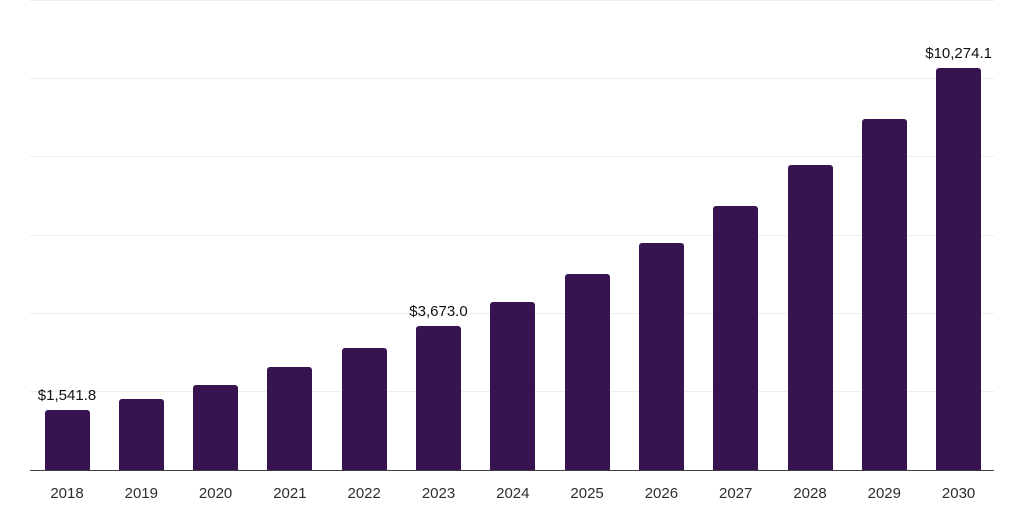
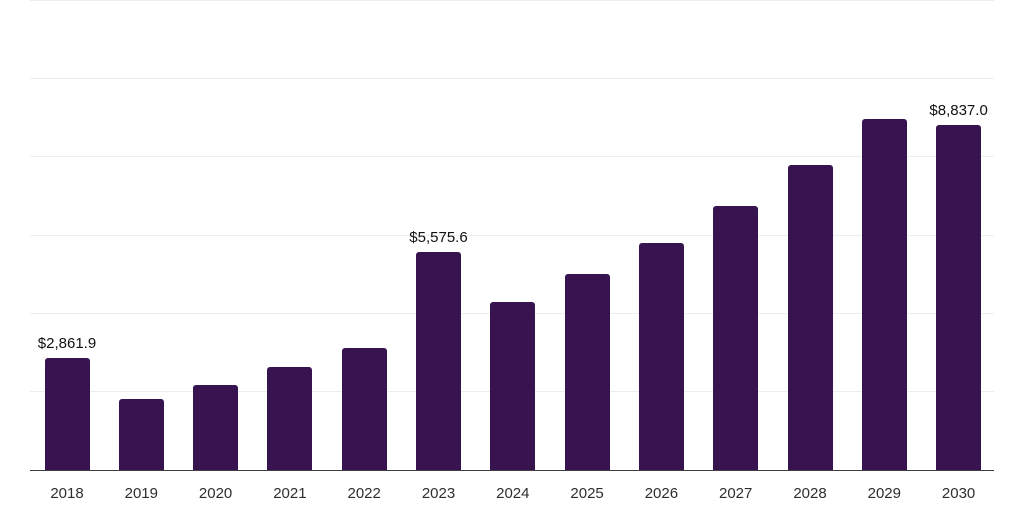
2018: $1,541.8 -> $2,861.9
2023: $3,673.0 -> $5,575.6
2030: $10,274.1 -> $8,837.0
